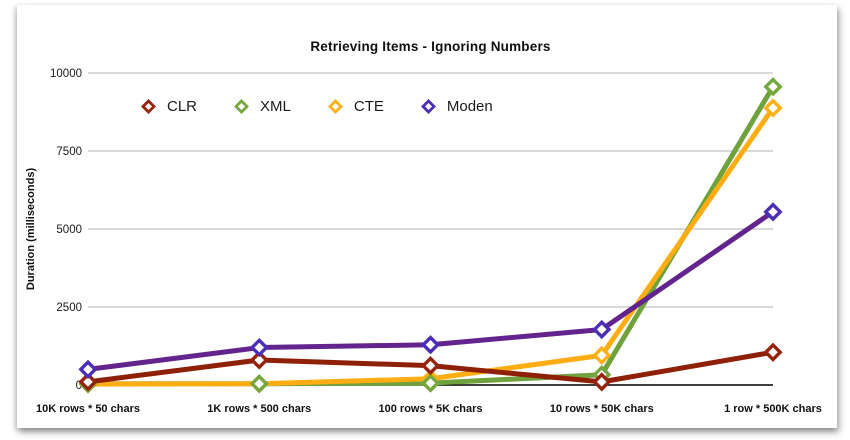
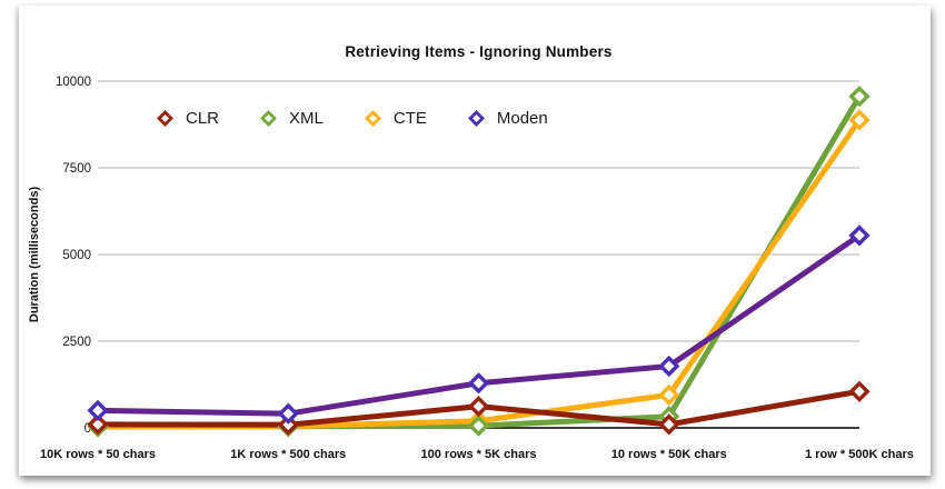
CLR/1K rows * 500 chars: 800 -> 100
Moden/1K rows * 500 chars: 1200 -> 400
